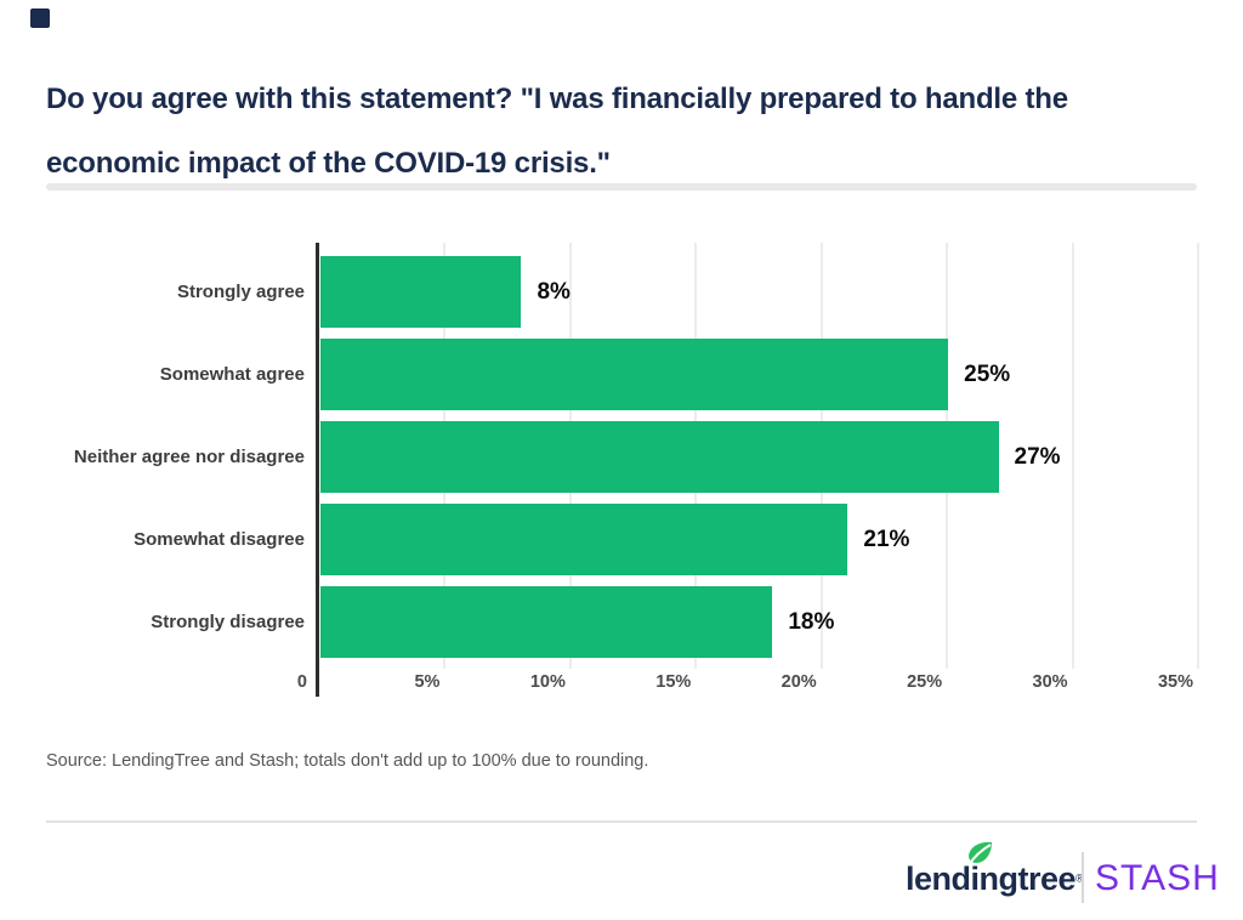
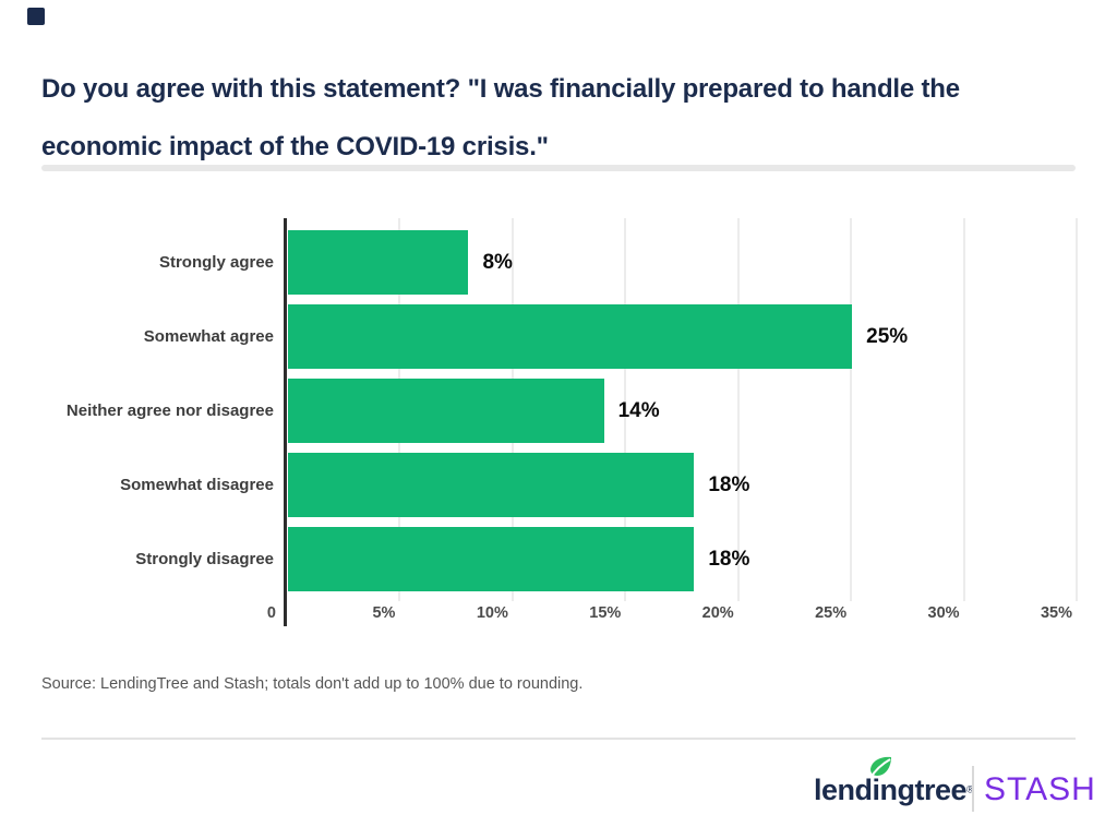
Neither agree nor disagree: 27% -> 14%
Somewhat disagree: 21% -> 18%
